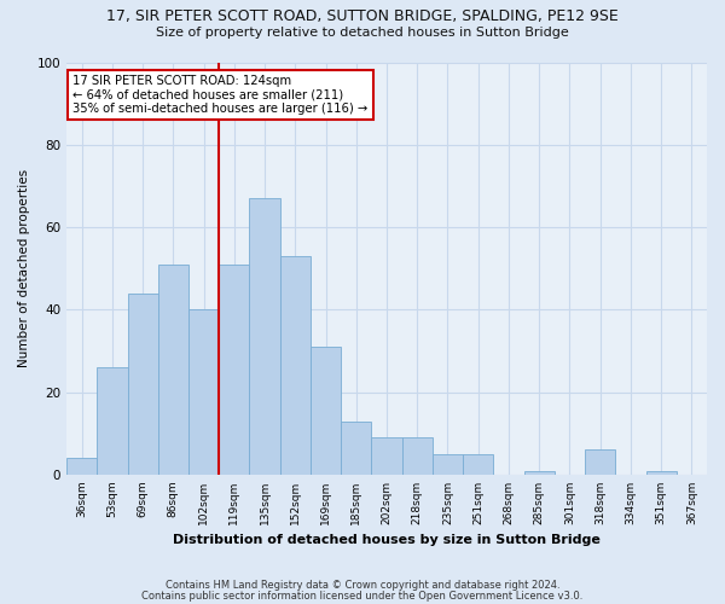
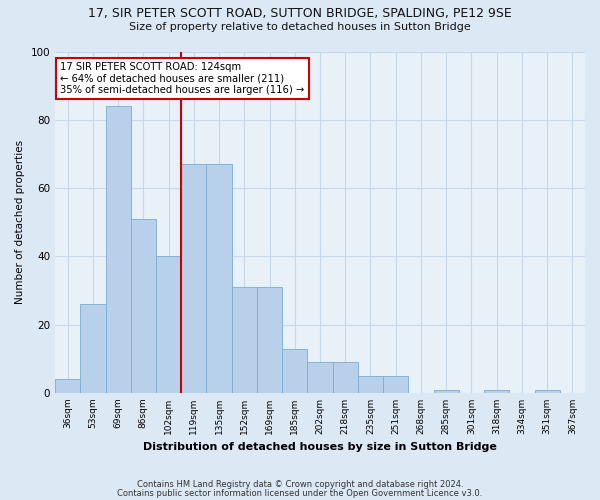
69sqm: 44 -> 84
119sqm: 51 -> 67
152sqm: 53 -> 31
318sqm: 6 -> 1
